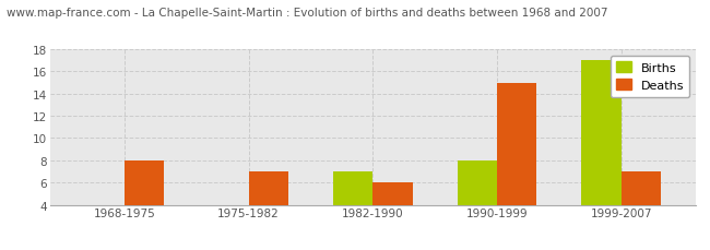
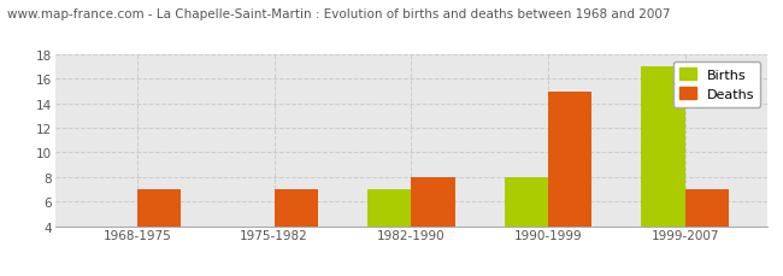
Deaths/1968-1975: 8 -> 7
Deaths/1982-1990: 6 -> 8
